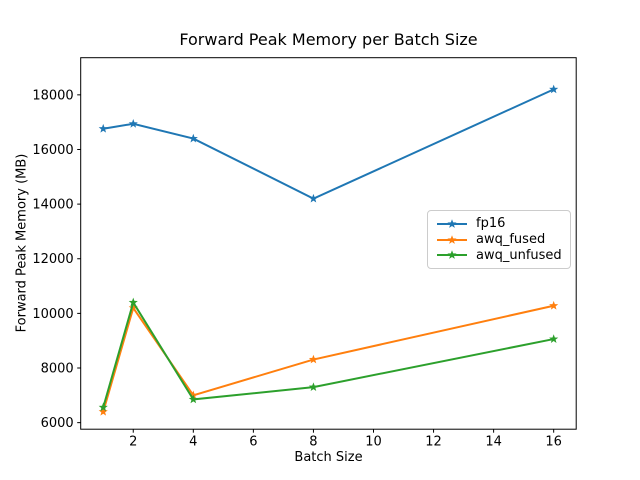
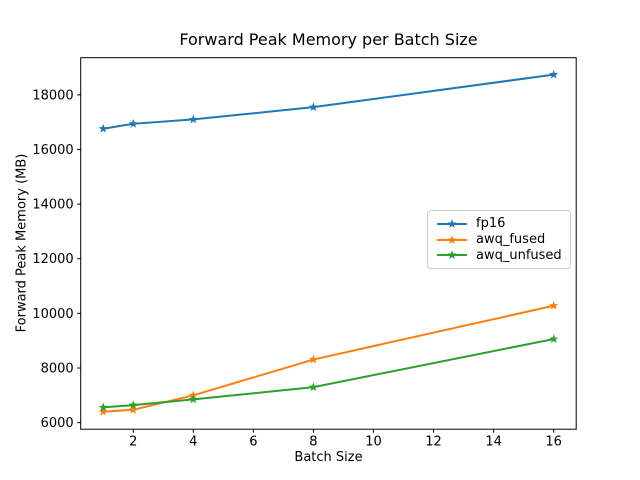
awq_fused/2: 10200 -> 6500
awq_unfused/2: 10400 -> 6600
fp16/4: 16400 -> 17100
fp16/8: 14200 -> 17600
fp16/16: 18200 -> 18700
